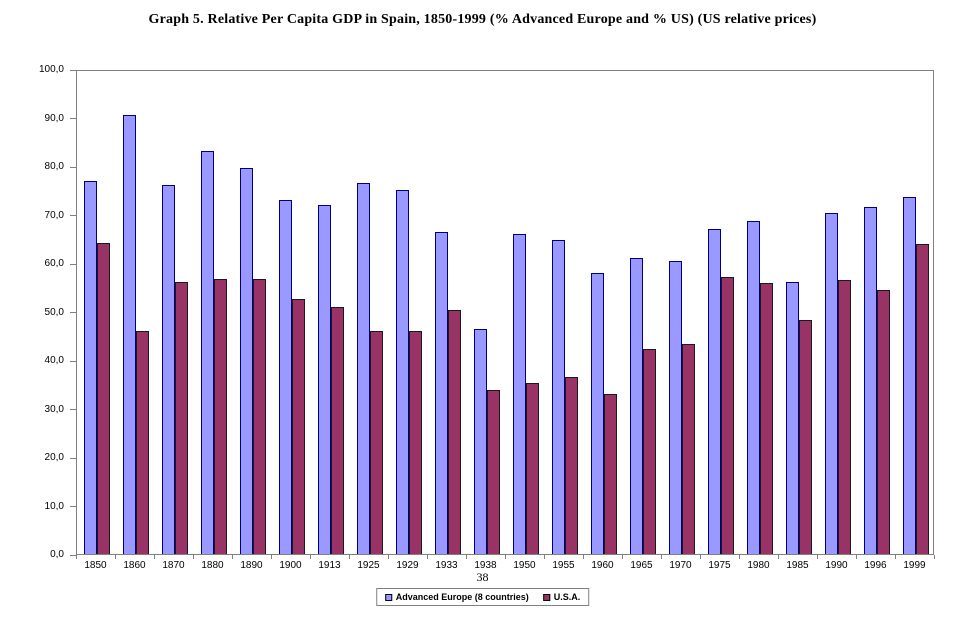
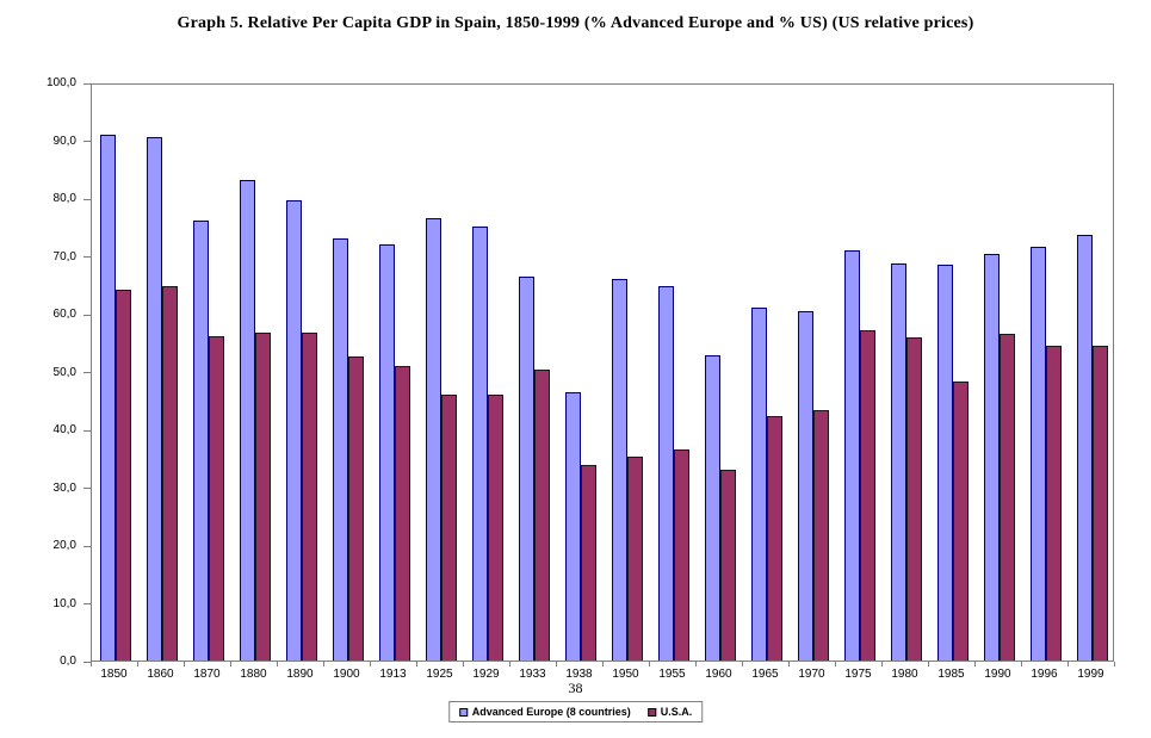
Advanced Europe (8 countries)/1850: 77 -> 91
U.S.A./1860: 46 -> 65
Advanced Europe (8 countries)/1960: 58 -> 53
Advanced Europe (8 countries)/1975: 67 -> 71
Advanced Europe (8 countries)/1985: 56 -> 68
U.S.A./1999: 64 -> 54
